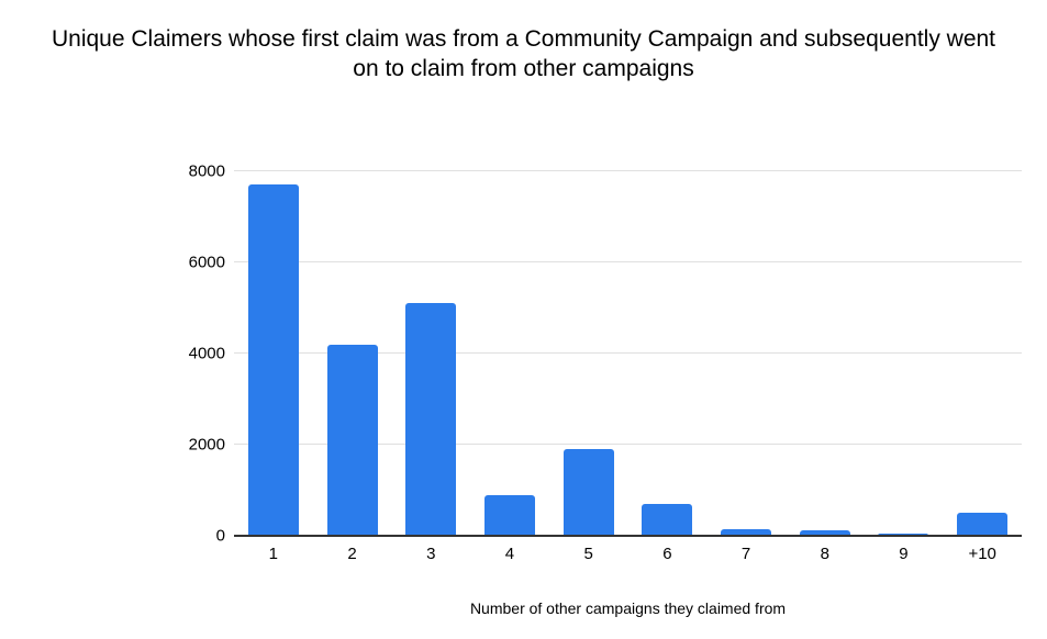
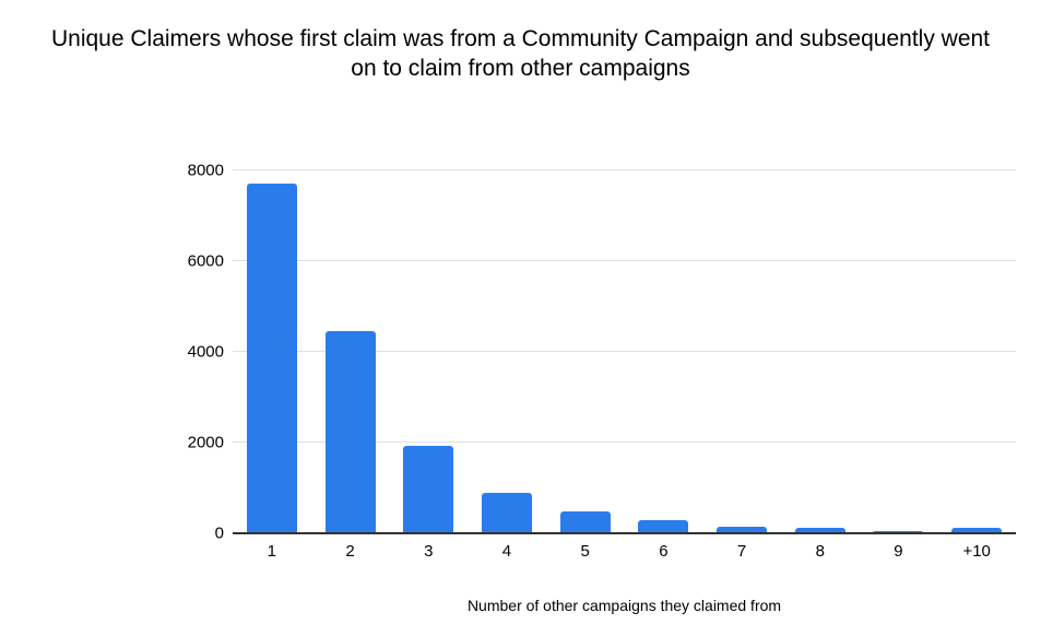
2: 4200 -> 4500
3: 5100 -> 1900
5: 1900 -> 500
6: 700 -> 300
+10: 500 -> 100
